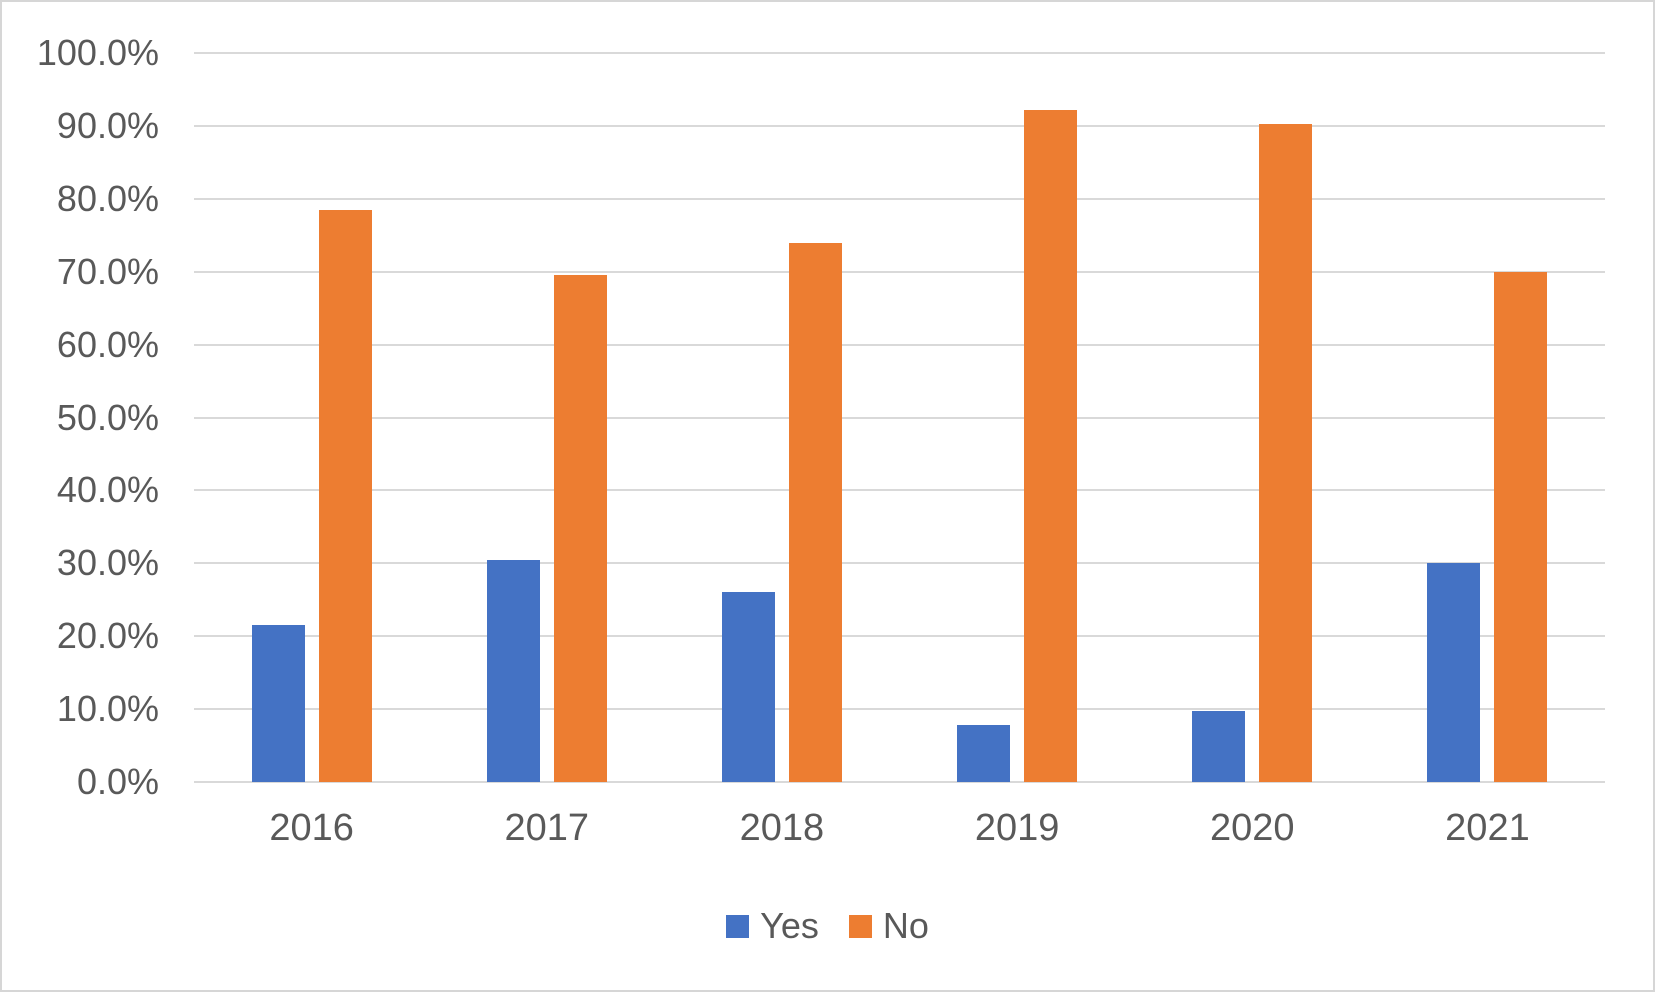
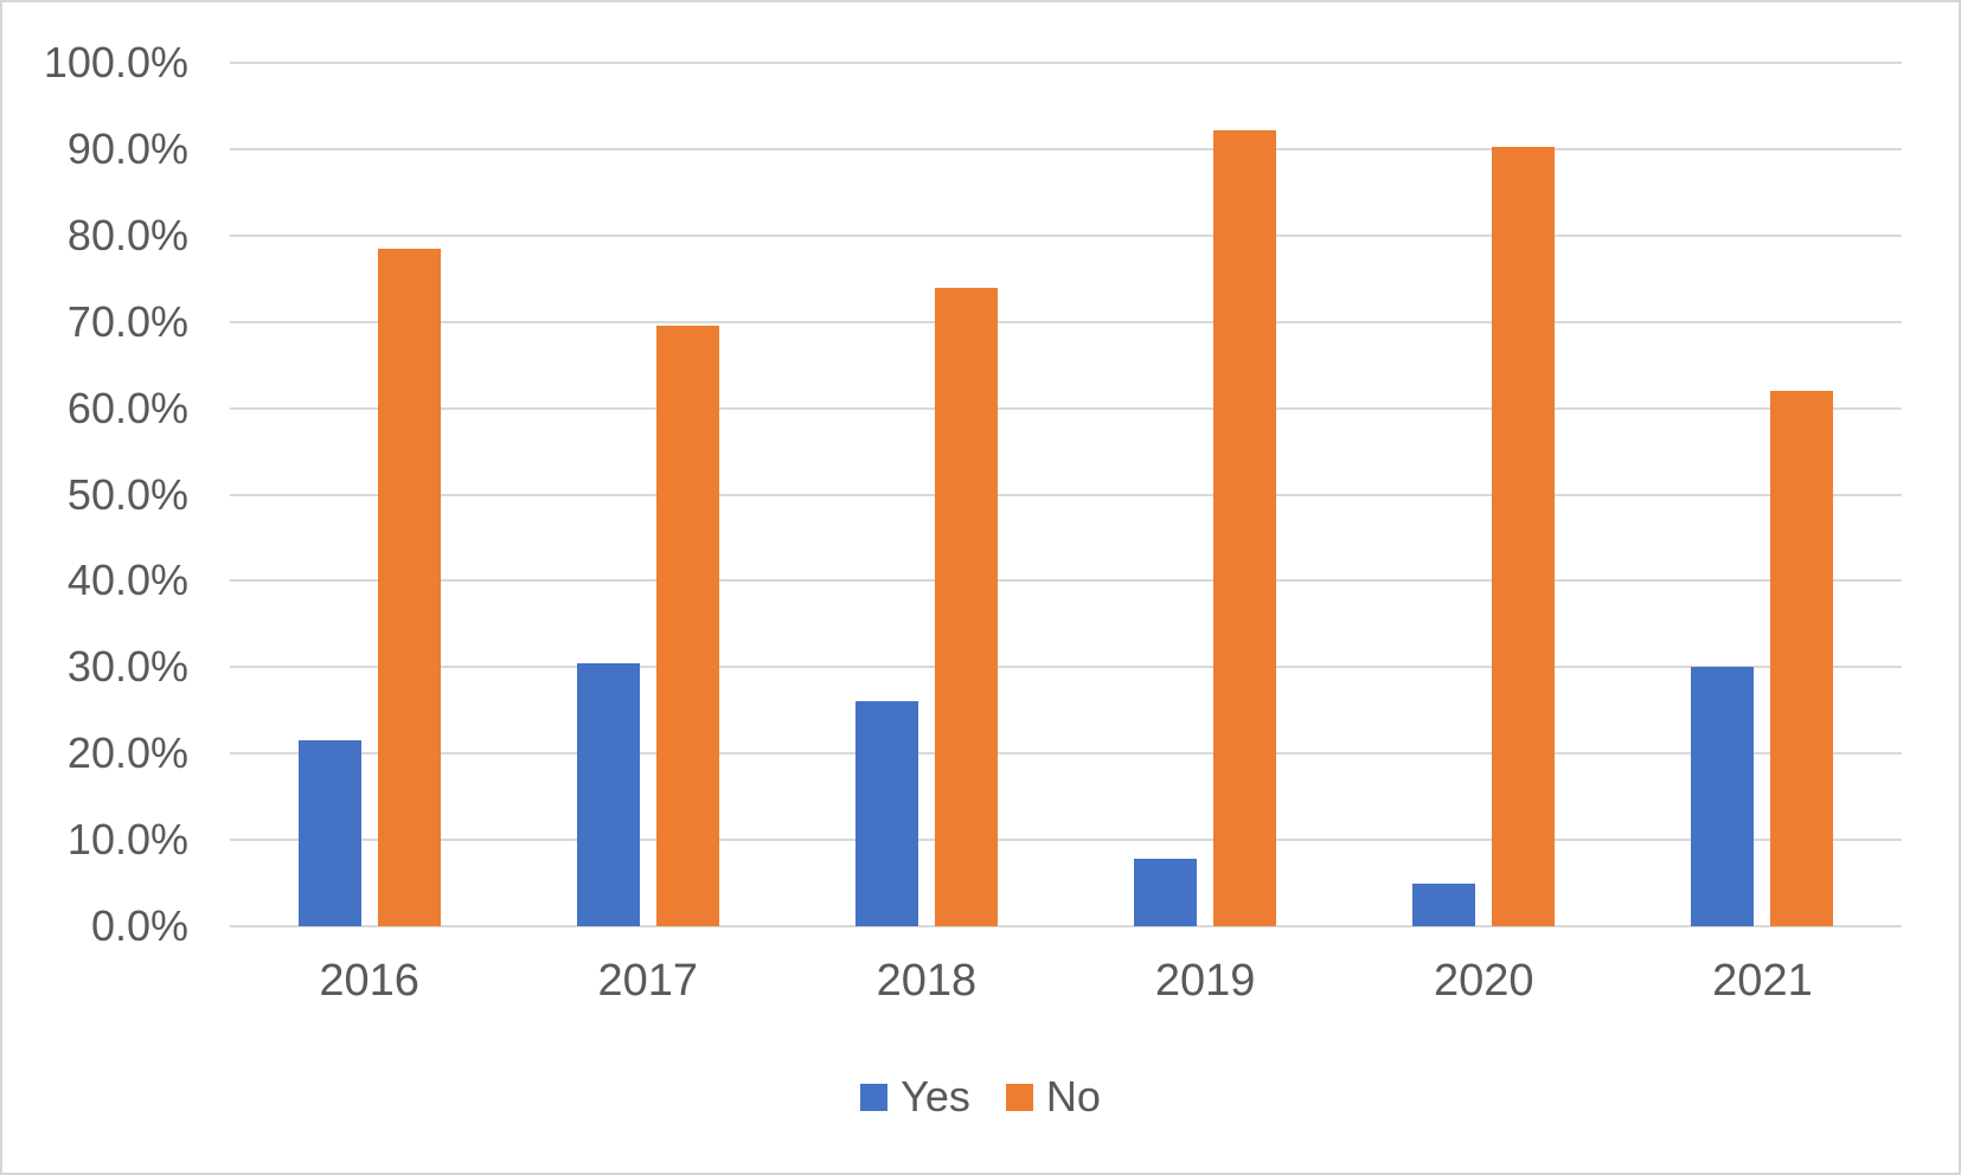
Yes/2020: 10% -> 5%
No/2021: 70% -> 62%
